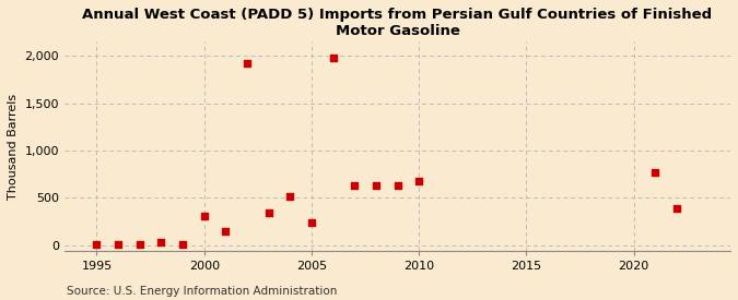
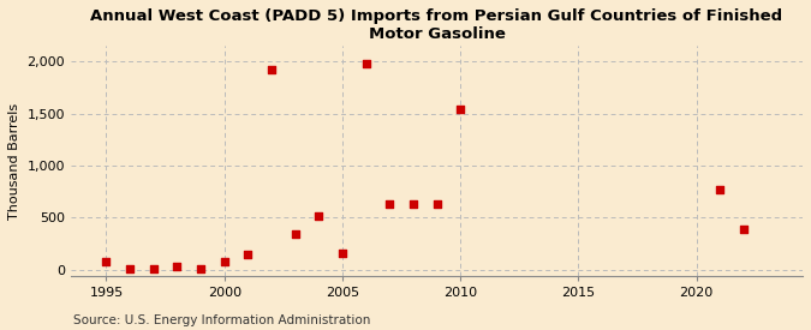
1995: 0 -> 80
2000: 310 -> 80
2005: 240 -> 160
2010: 680 -> 1,540
